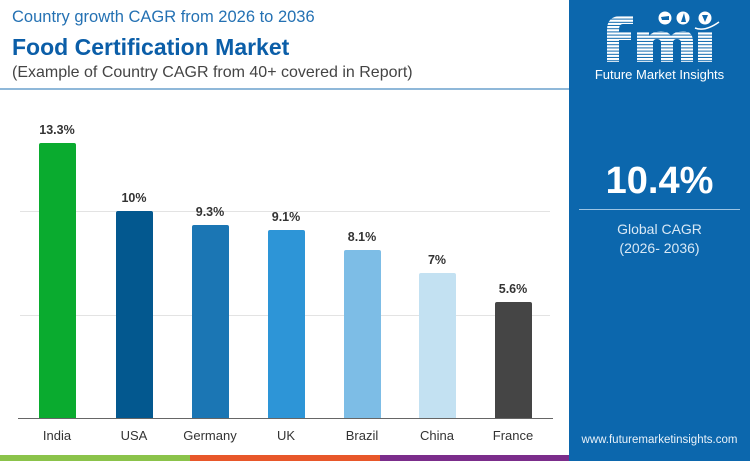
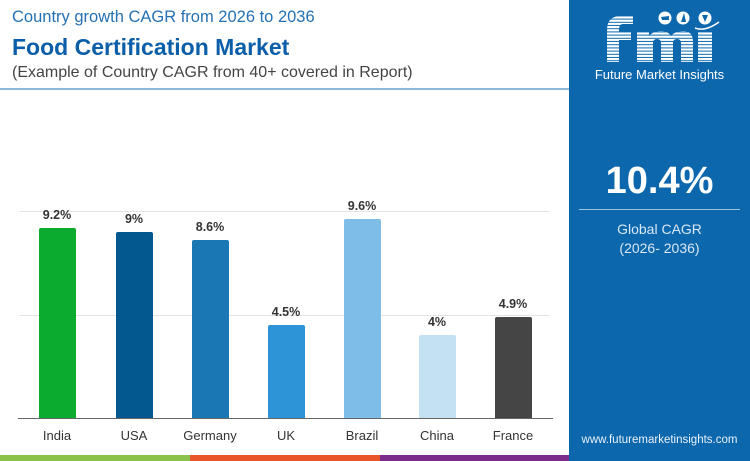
India: 13.3% -> 9.2%
USA: 10% -> 9%
Germany: 9.3% -> 8.6%
UK: 9.1% -> 4.5%
Brazil: 8.1% -> 9.6%
China: 7% -> 4%
France: 5.6% -> 4.9%
